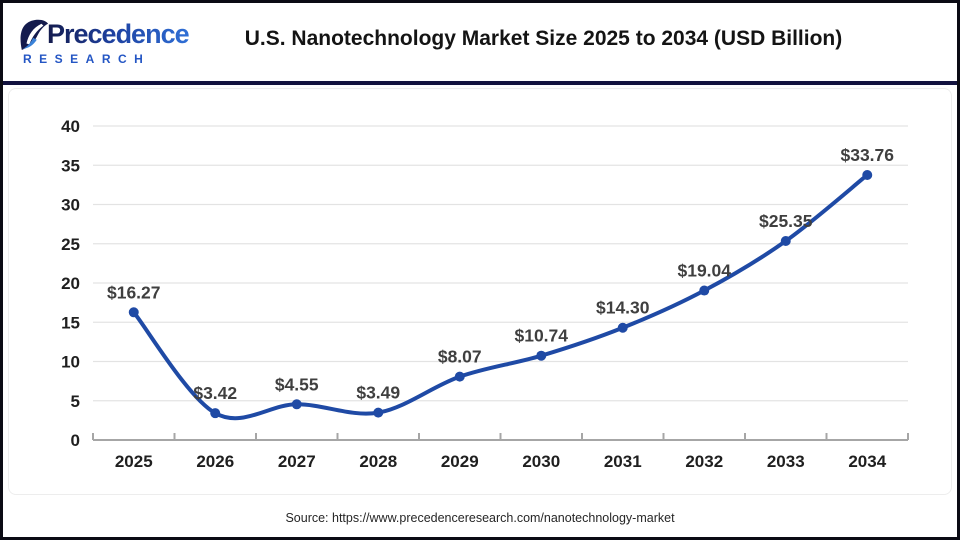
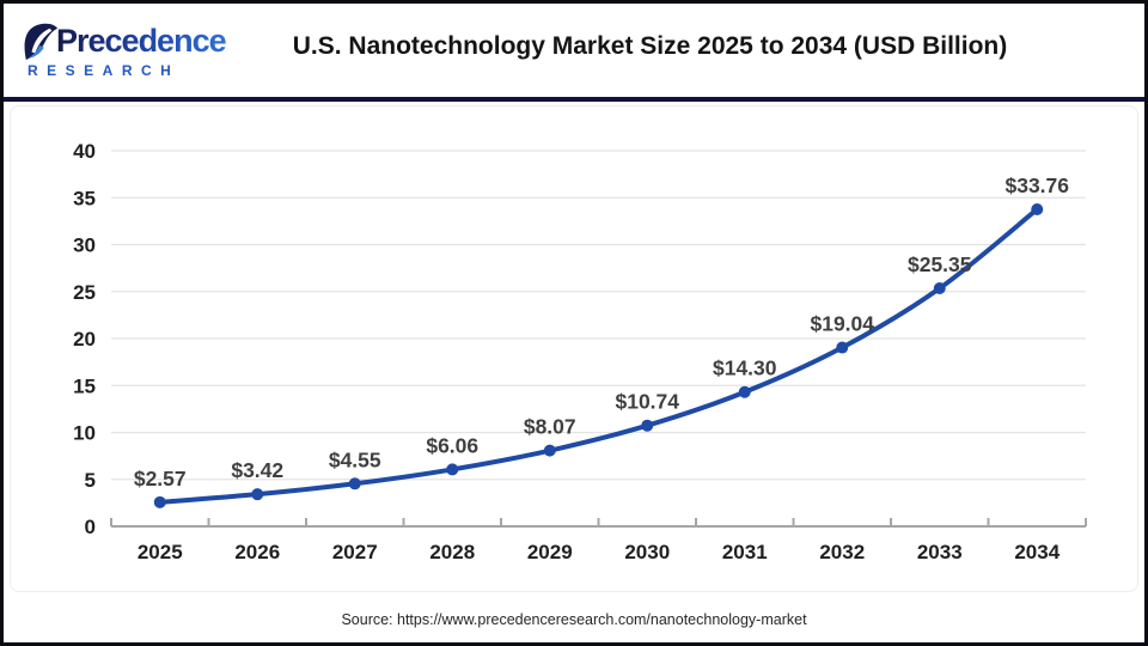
2025: $16.27 -> $2.57
2028: $3.49 -> $6.06
